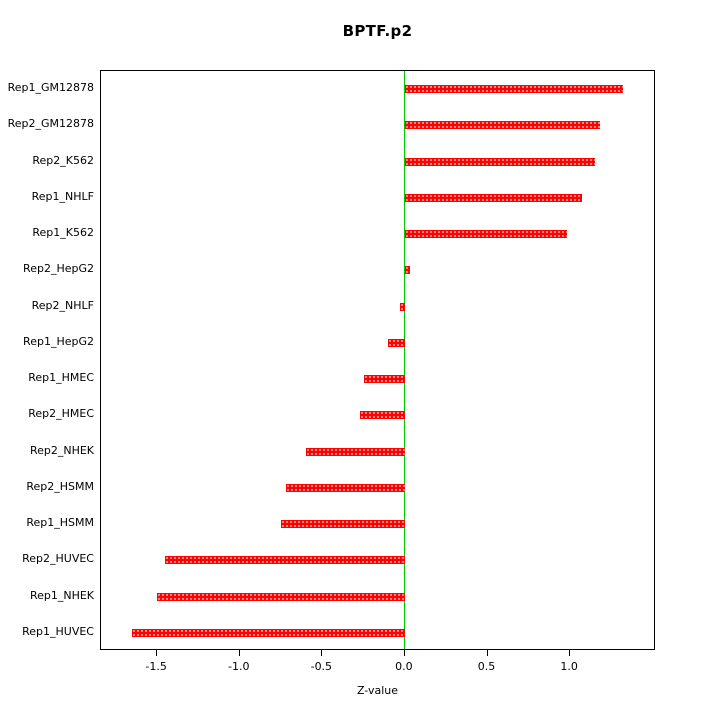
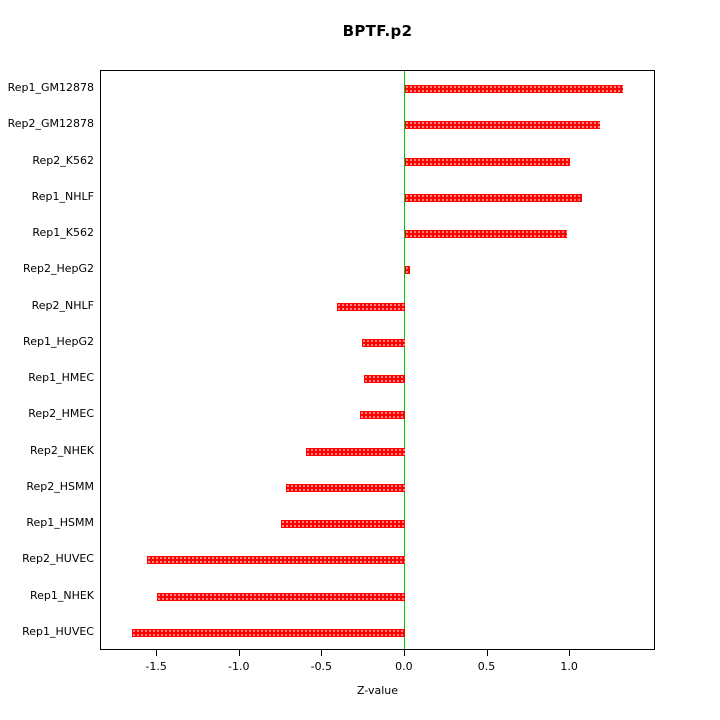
Rep2_K562: 1.15 -> 1.00
Rep2_NHLF: -0.03 -> -0.41
Rep1_HepG2: -0.10 -> -0.26
Rep2_HUVEC: -1.45 -> -1.56
